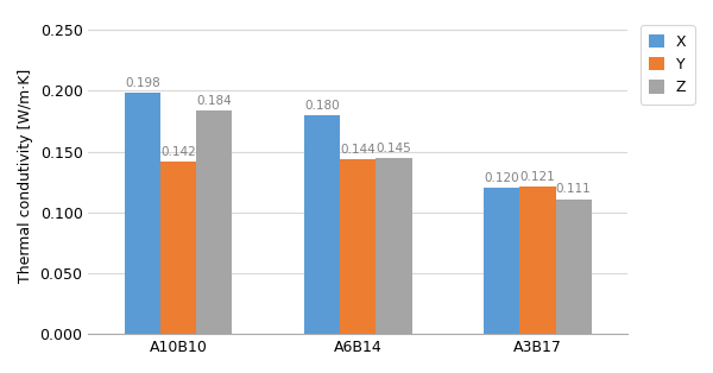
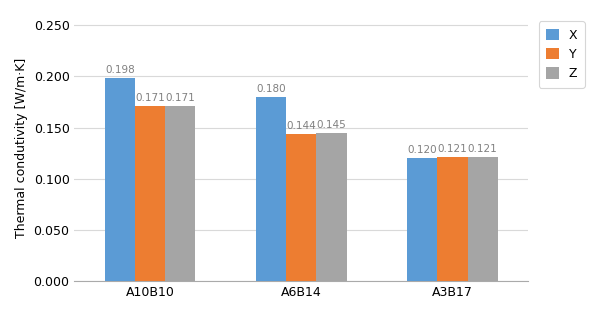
Y/A10B10: 0.142 -> 0.171
Z/A10B10: 0.184 -> 0.171
Z/A3B17: 0.111 -> 0.121
